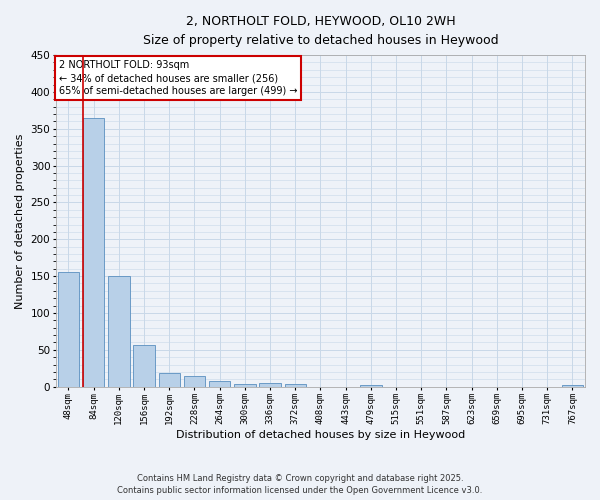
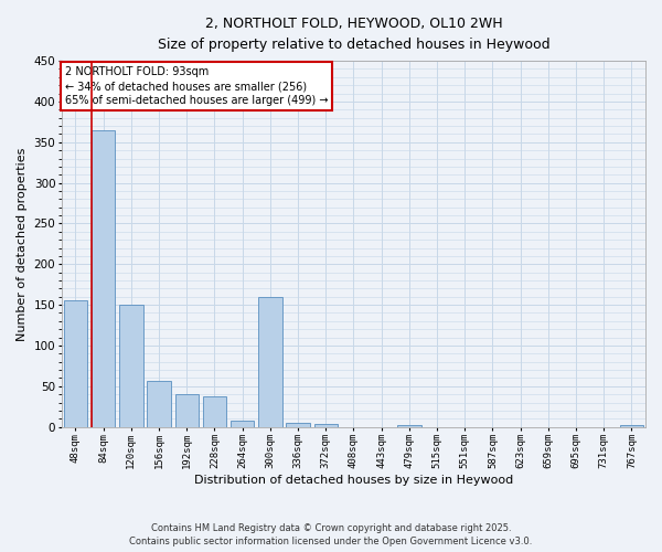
192sqm: 18 -> 40
228sqm: 14 -> 38
300sqm: 4 -> 160
